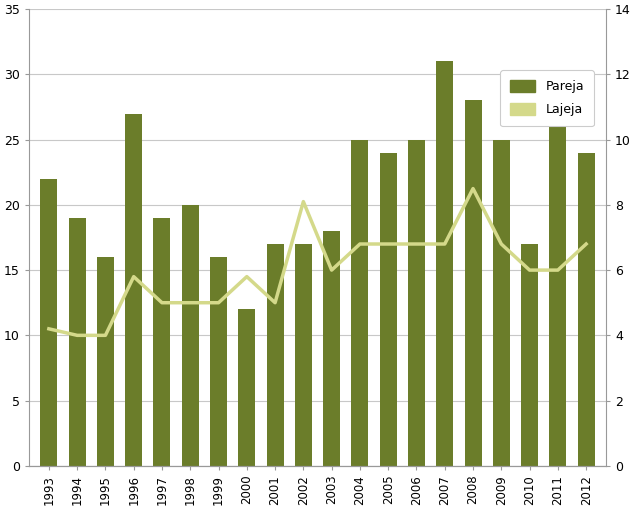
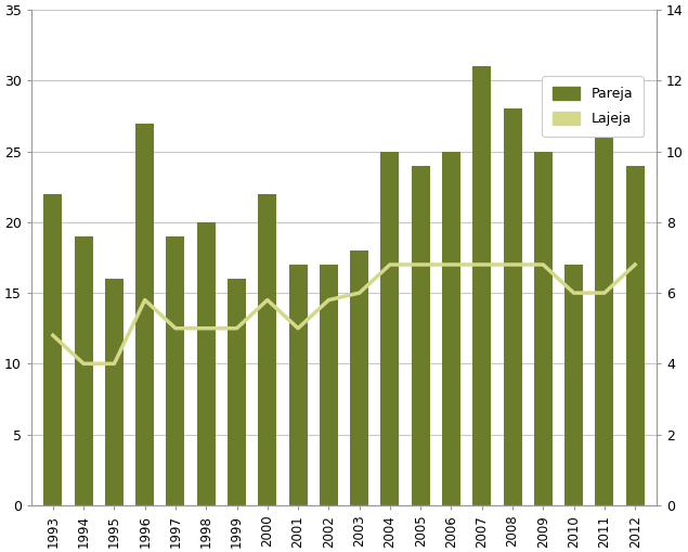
Lajeja/1993: 4.2 -> 4.8
Pareja/2000: 12 -> 22
Lajeja/2002: 8.1 -> 5.8
Lajeja/2008: 8.5 -> 6.8
